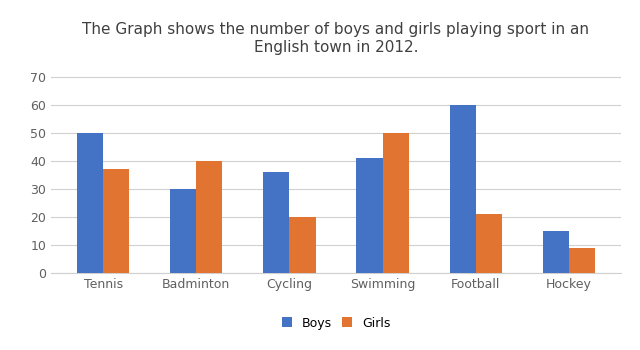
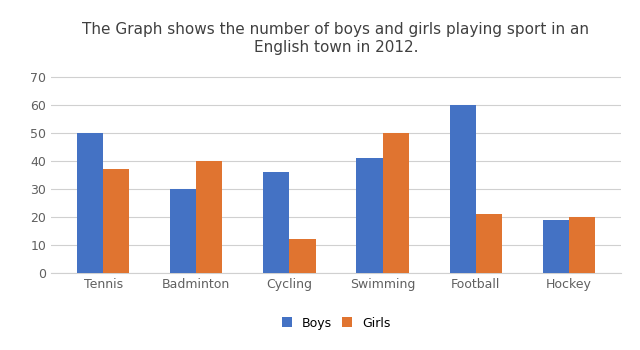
Girls/Cycling: 20 -> 12
Boys/Hockey: 15 -> 19
Girls/Hockey: 9 -> 20
